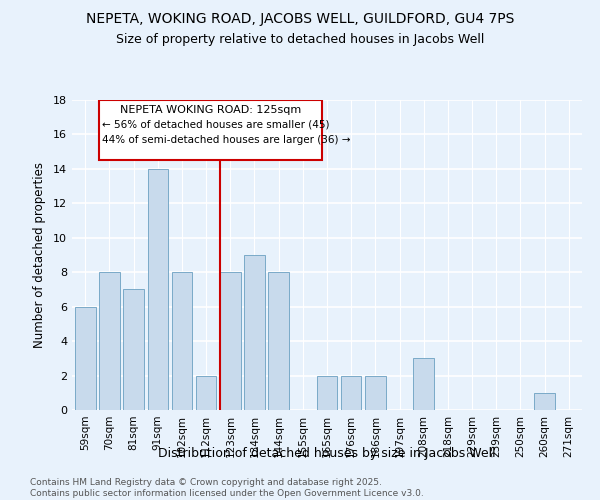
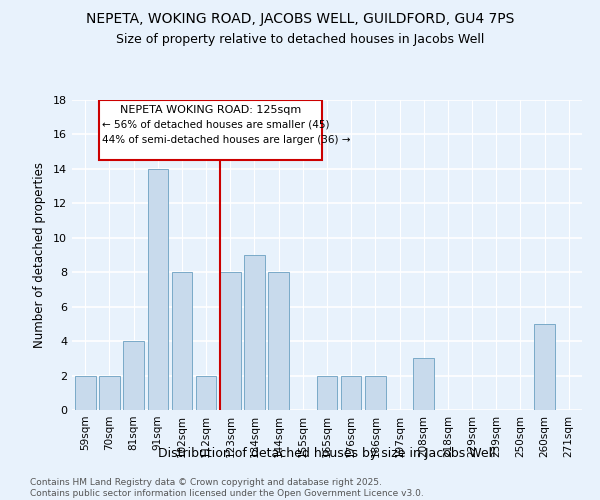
59sqm: 6 -> 2
70sqm: 8 -> 2
81sqm: 7 -> 4
260sqm: 1 -> 5
